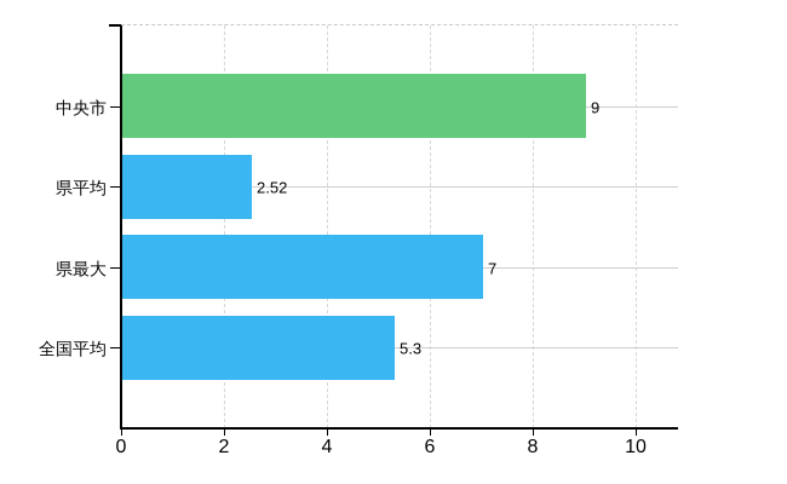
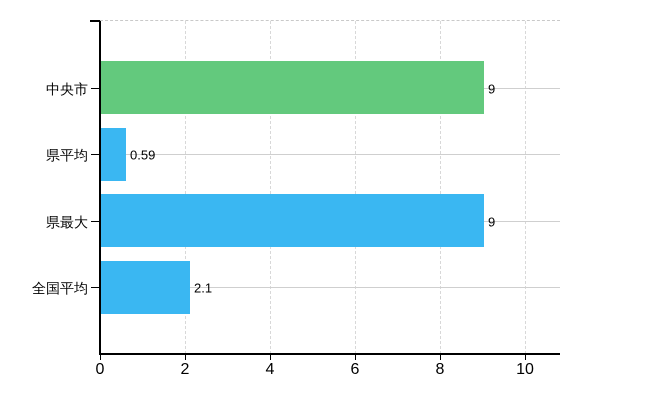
県平均: 2.52 -> 0.59
県最大: 7 -> 9
全国平均: 5.3 -> 2.1
